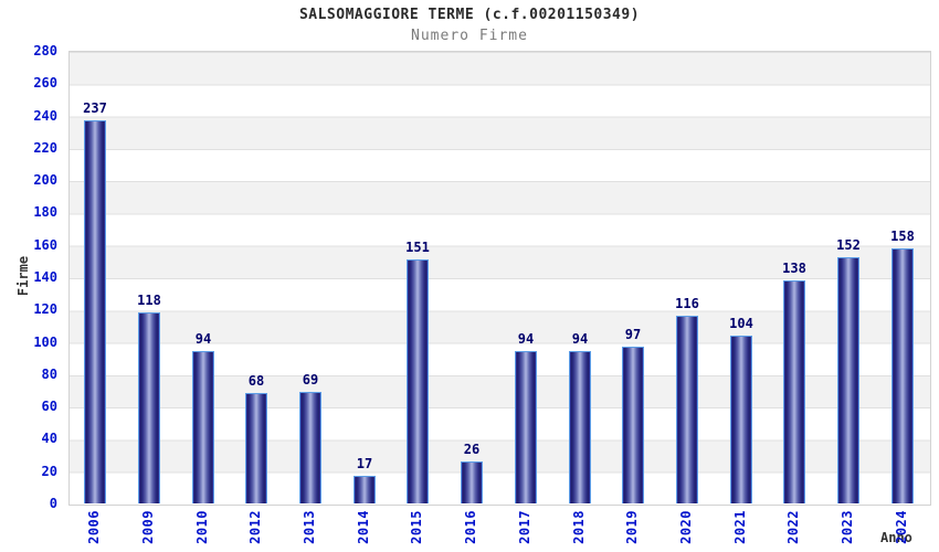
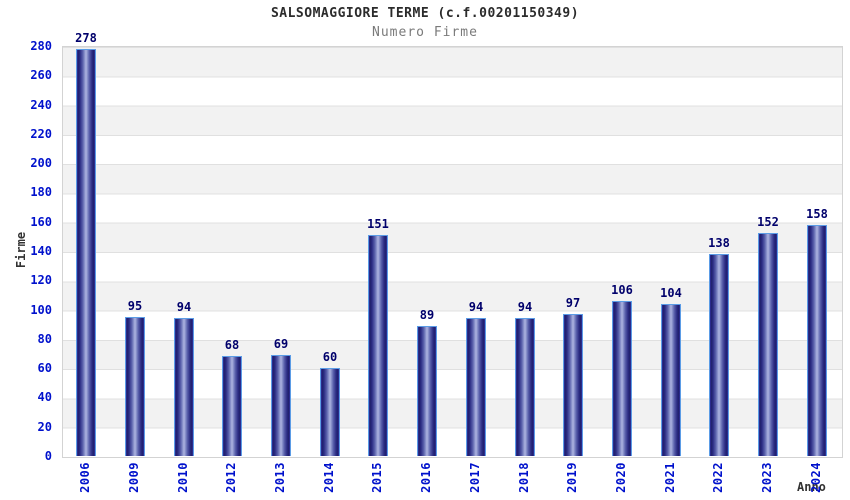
2006: 237 -> 278
2009: 118 -> 95
2014: 17 -> 60
2016: 26 -> 89
2020: 116 -> 106
